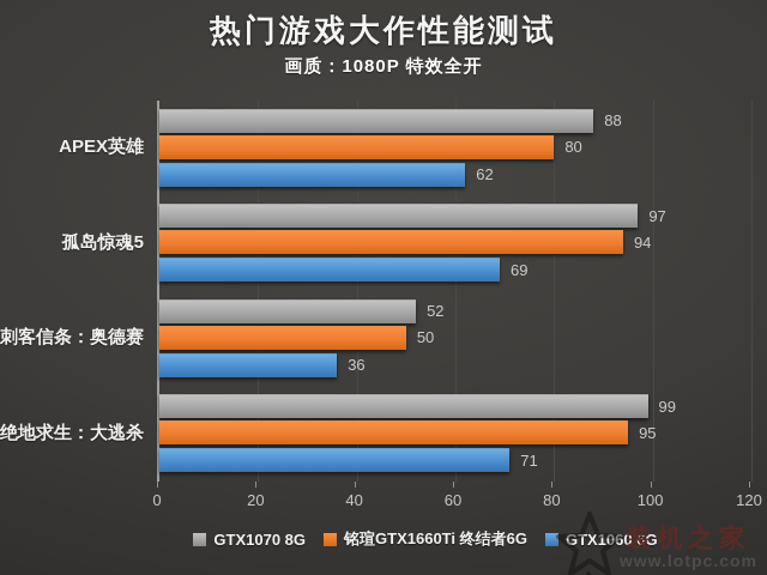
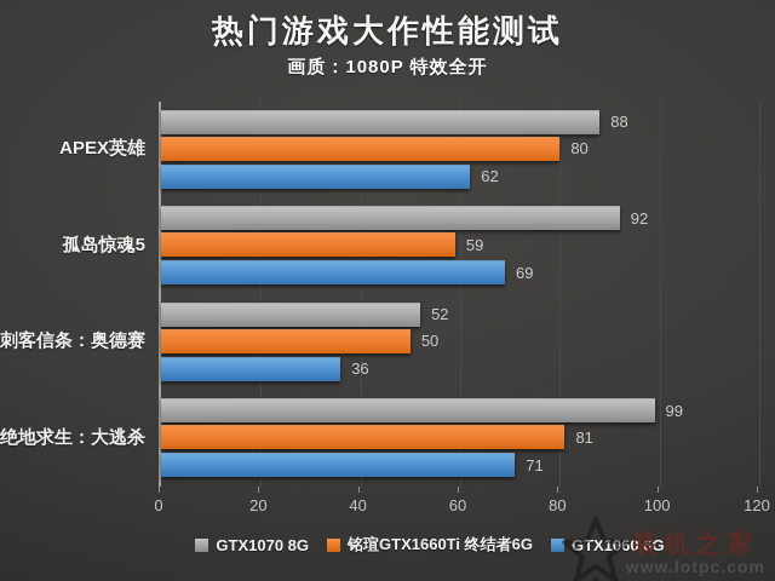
GTX1070 8G/孤岛惊魂5: 97 -> 92
铭瑄GTX1660Ti 终结者6G/孤岛惊魂5: 94 -> 59
铭瑄GTX1660Ti 终结者6G/绝地求生：大逃杀: 95 -> 81
